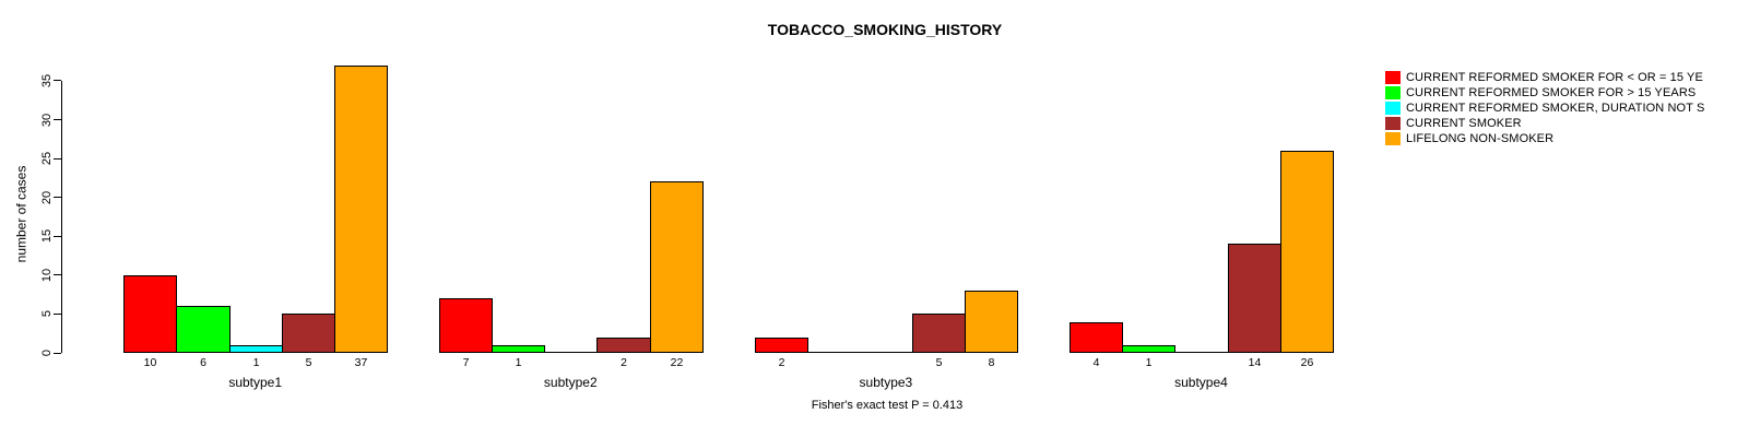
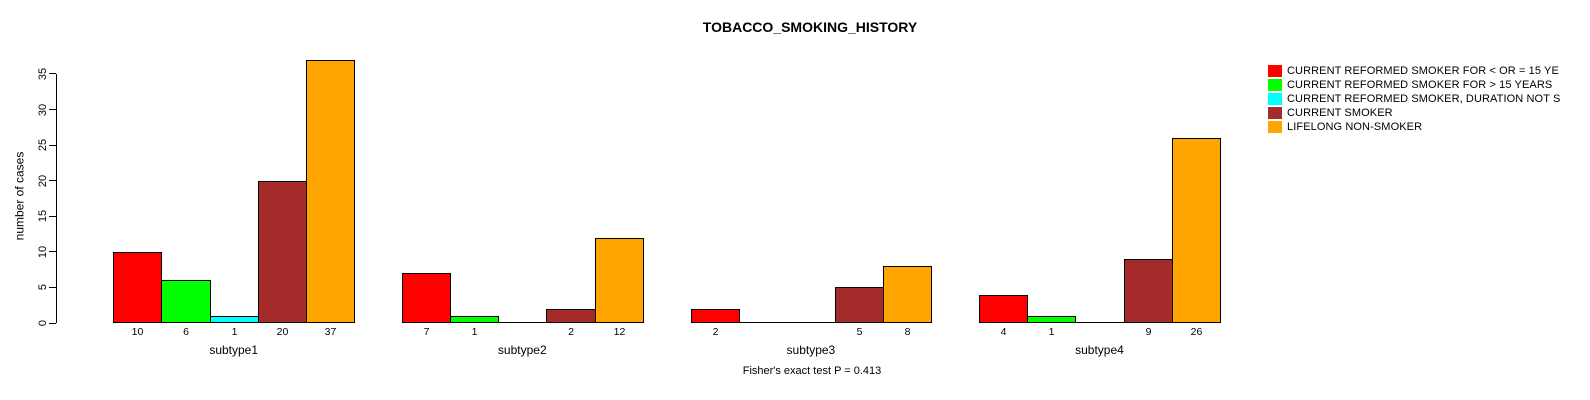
CURRENT SMOKER/subtype1: 5 -> 20
LIFELONG NON-SMOKER/subtype2: 22 -> 12
CURRENT SMOKER/subtype4: 14 -> 9
